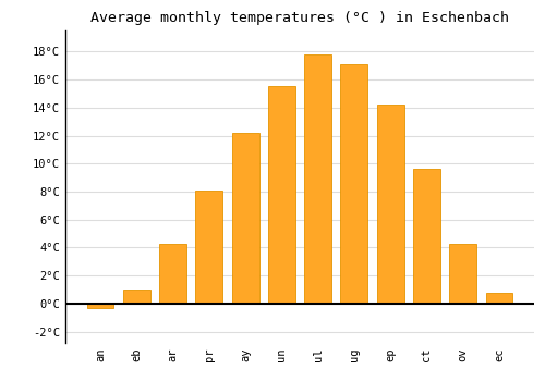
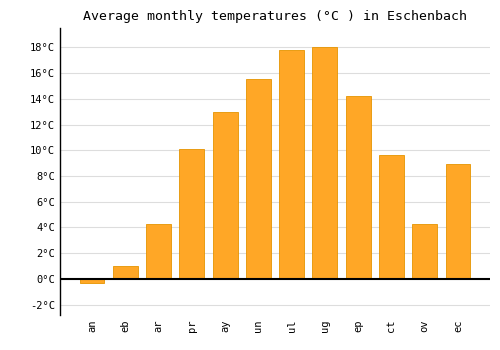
pr: 8.1°C -> 10.1°C
ay: 12.2°C -> 13.0°C
ug: 17.1°C -> 18.0°C
ec: 0.8°C -> 8.9°C
